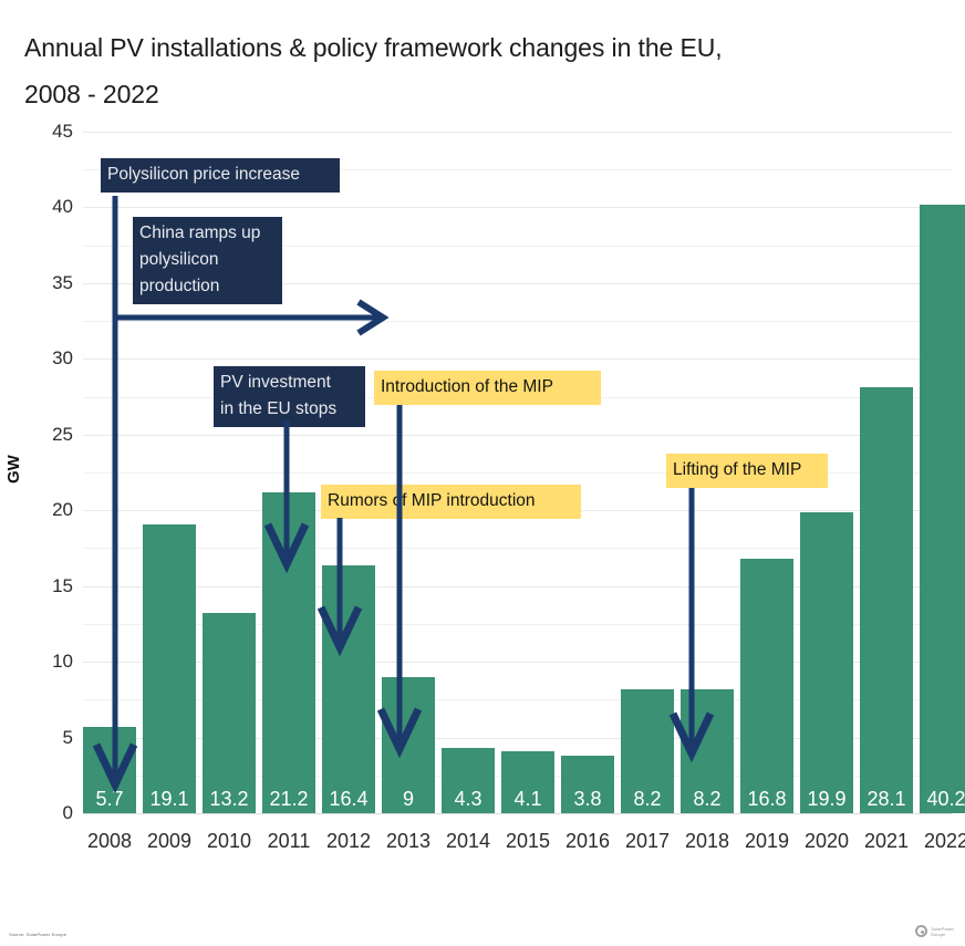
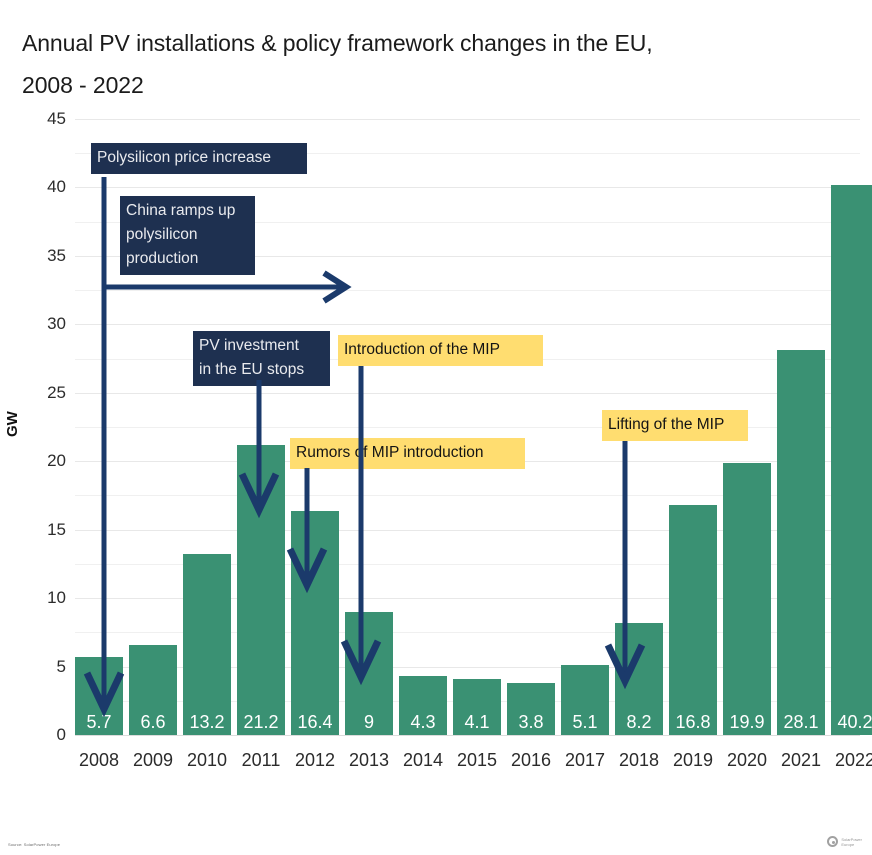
2009: 19.1 -> 6.6
2017: 8.2 -> 5.1
